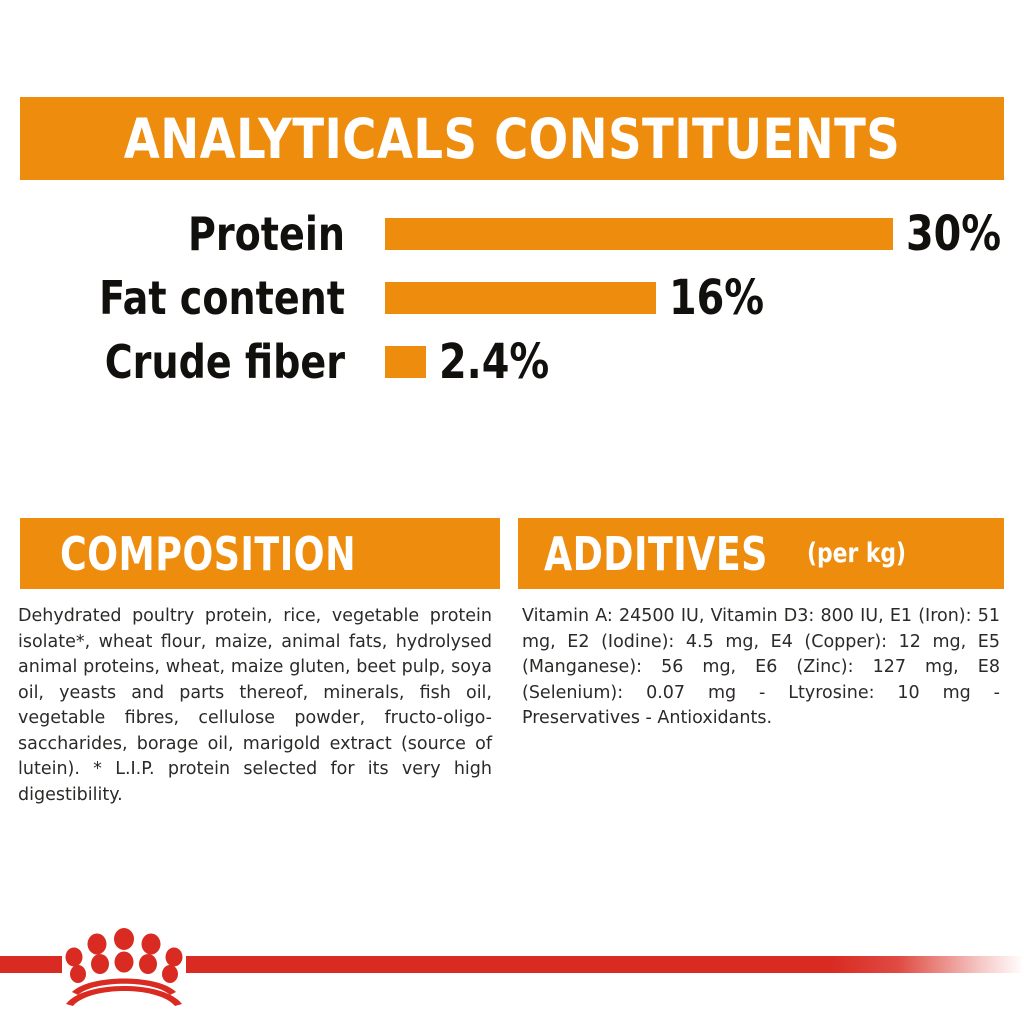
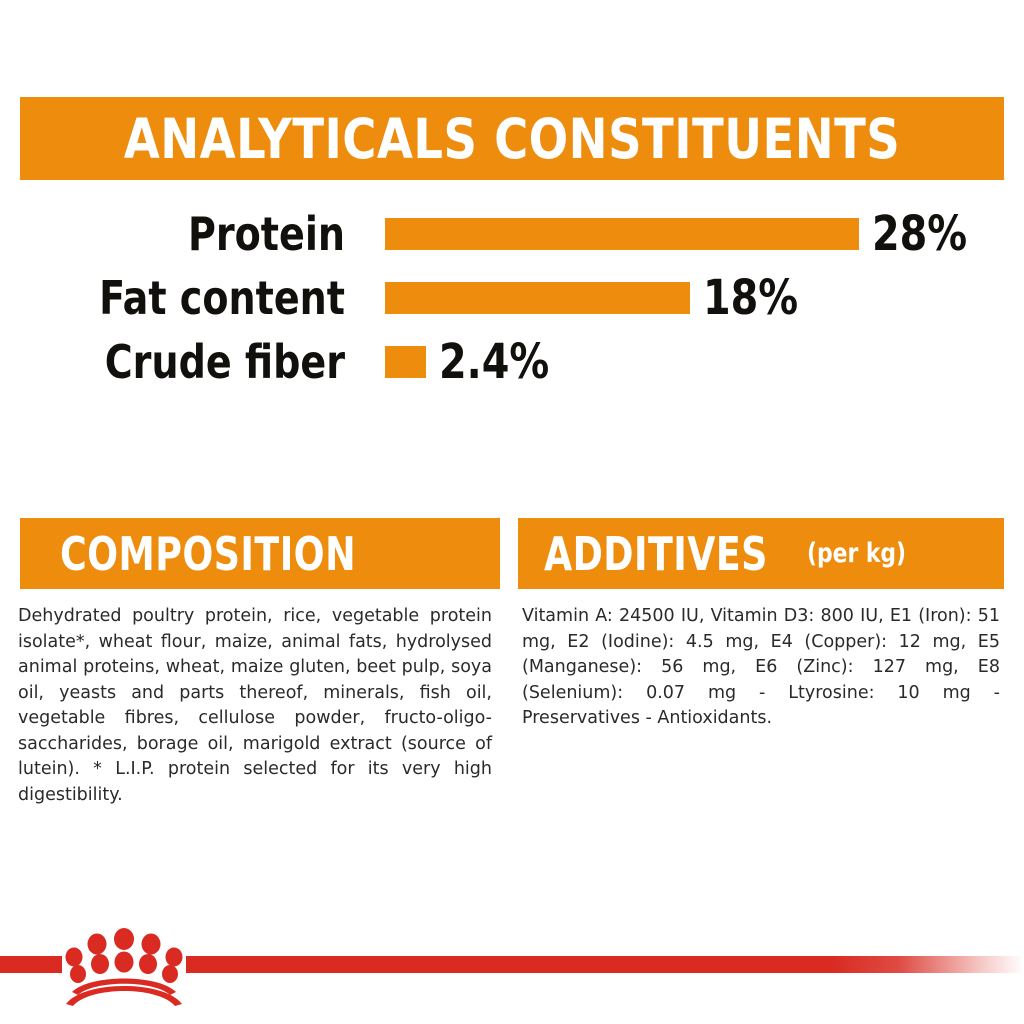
Protein: 30% -> 28%
Fat content: 16% -> 18%
